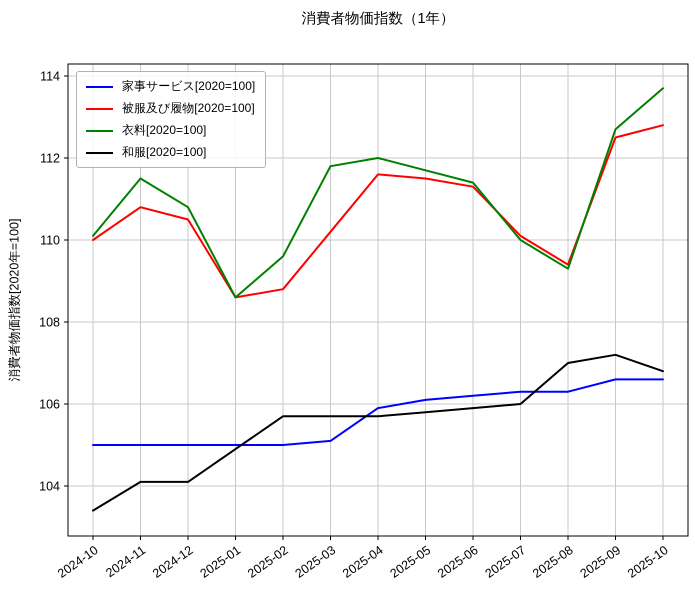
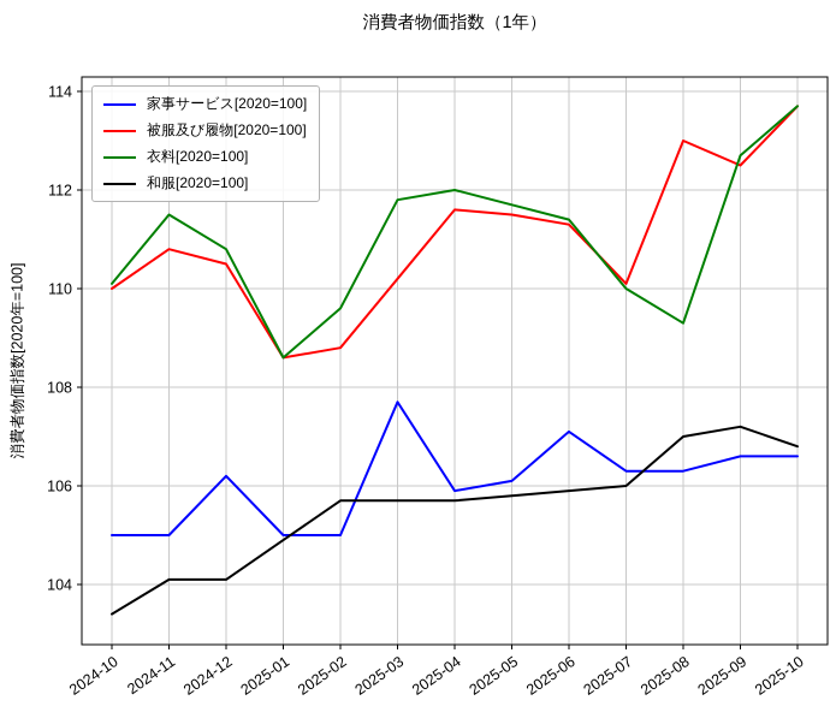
家事サービス[2020=100]/2024-12: 105.0 -> 106.2
家事サービス[2020=100]/2025-03: 105.1 -> 107.7
家事サービス[2020=100]/2025-06: 106.2 -> 107.1
被服及び履物[2020=100]/2025-08: 109.4 -> 113.0
被服及び履物[2020=100]/2025-10: 112.8 -> 113.7
